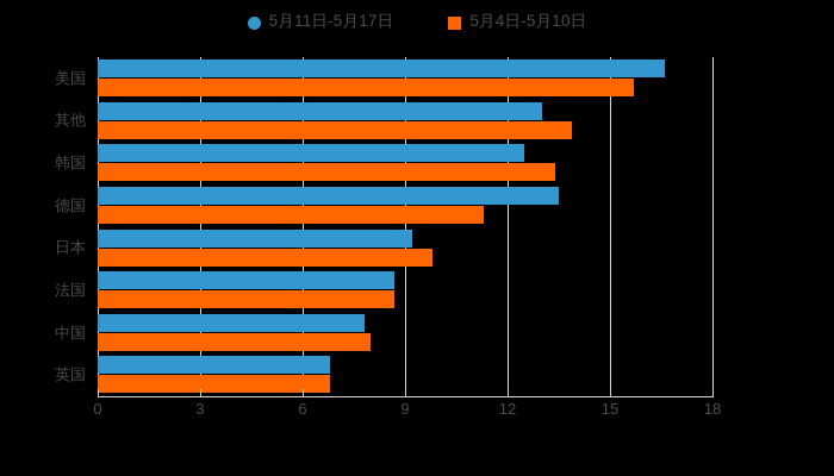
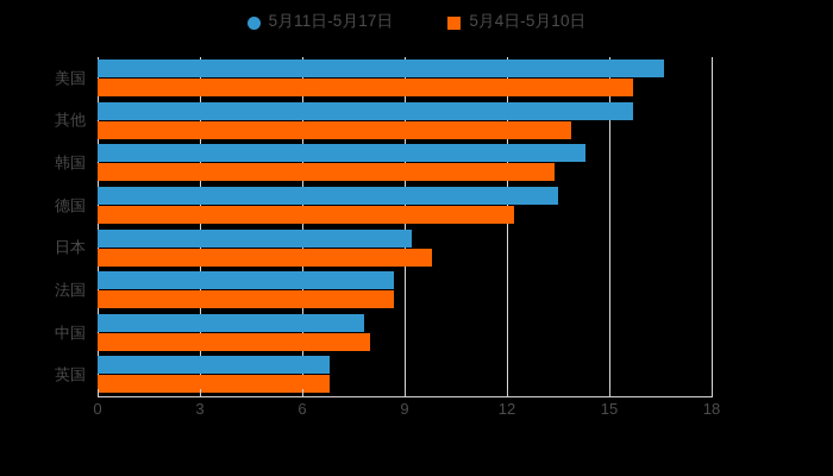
5月11日-5月17日/其他: 13.0 -> 15.7
5月11日-5月17日/韩国: 12.5 -> 14.3
5月4日-5月10日/德国: 11.3 -> 12.2
